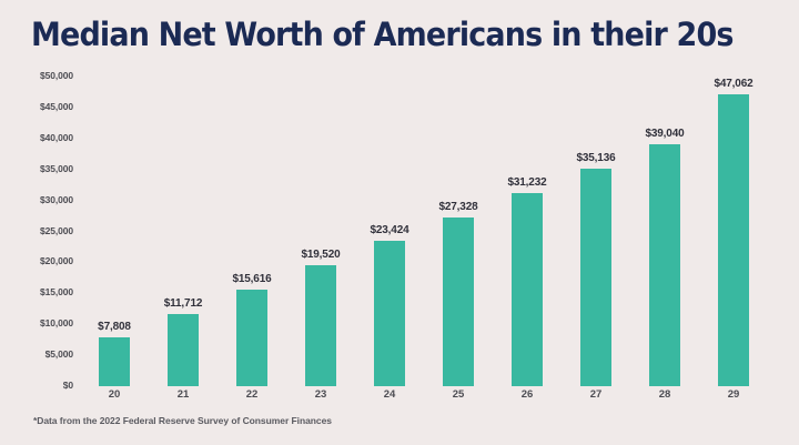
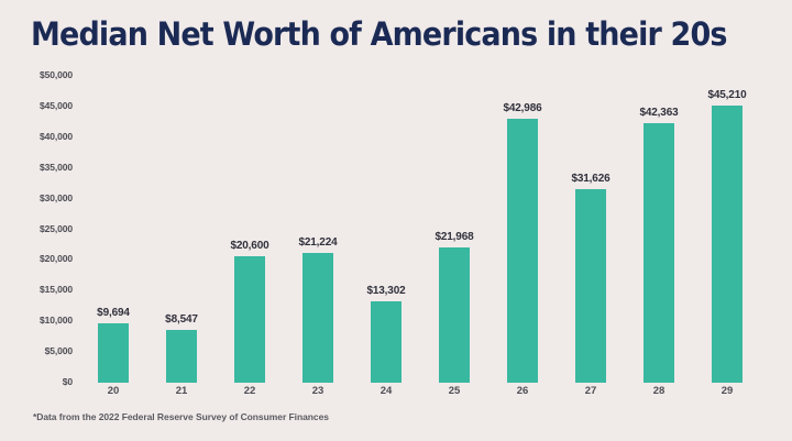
20: $7,808 -> $9,694
21: $11,712 -> $8,547
22: $15,616 -> $20,600
23: $19,520 -> $21,224
24: $23,424 -> $13,302
25: $27,328 -> $21,968
26: $31,232 -> $42,986
27: $35,136 -> $31,626
28: $39,040 -> $42,363
29: $47,062 -> $45,210
